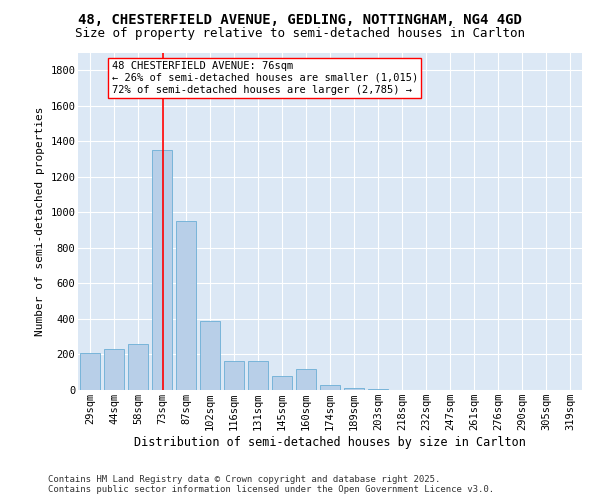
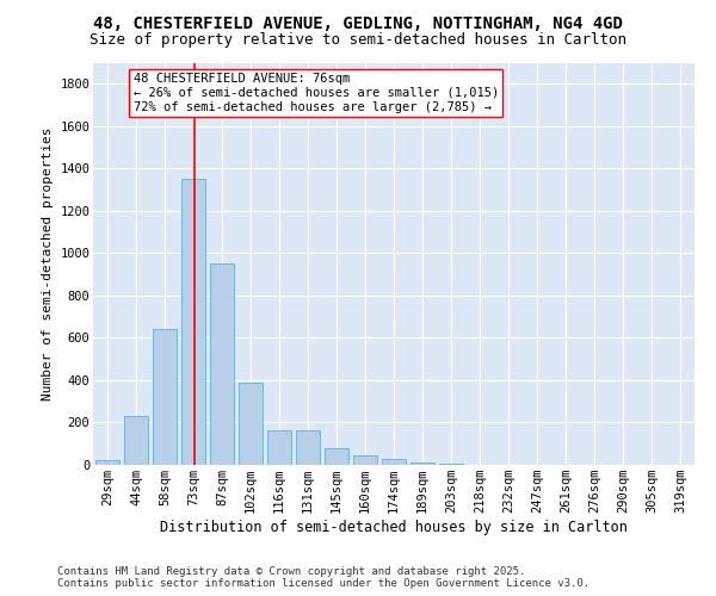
29sqm: 210 -> 20
58sqm: 260 -> 640
160sqm: 120 -> 40
